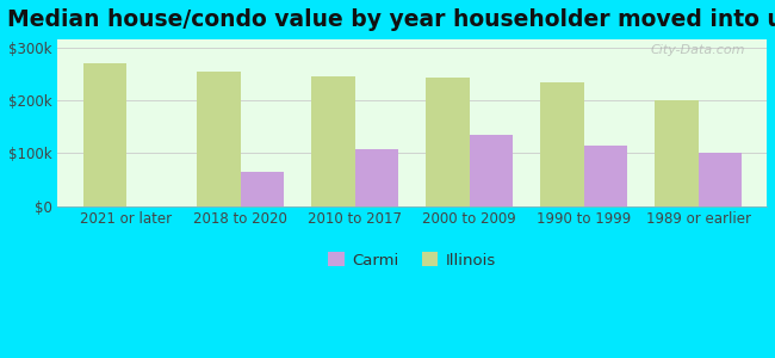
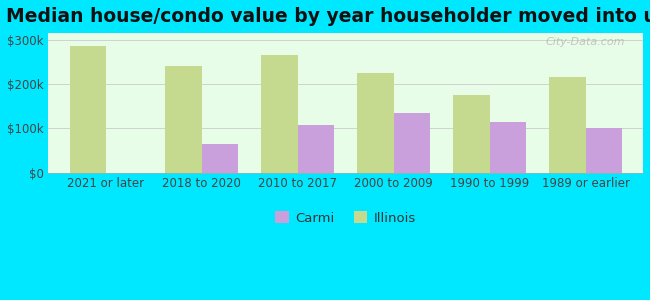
Illinois/2021 or later: $270k -> $285k
Illinois/2018 to 2020: $255k -> $240k
Illinois/2010 to 2017: $245k -> $265k
Illinois/2000 to 2009: $243k -> $225k
Illinois/1990 to 1999: $235k -> $175k
Illinois/1989 or earlier: $200k -> $215k
